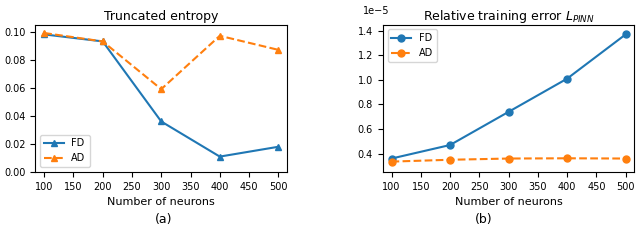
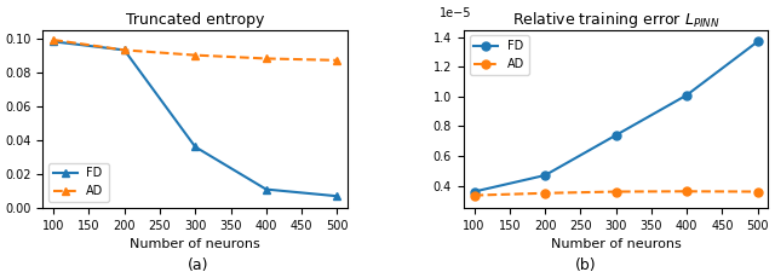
Truncated entropy/AD/300: 0.059 -> 0.090
Truncated entropy/AD/400: 0.097 -> 0.088
Truncated entropy/FD/500: 0.018 -> 0.007
